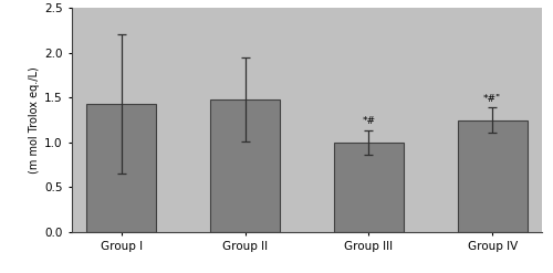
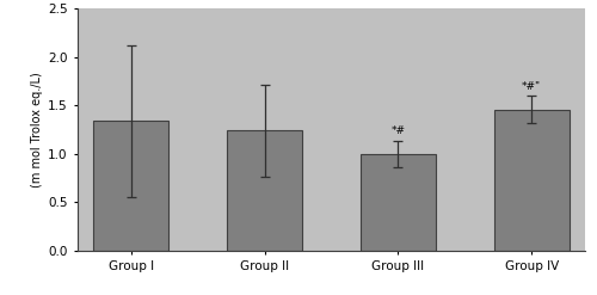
Group I: 1.43 -> 1.34
Group II: 1.48 -> 1.24
Group IV: 1.25 -> 1.46
